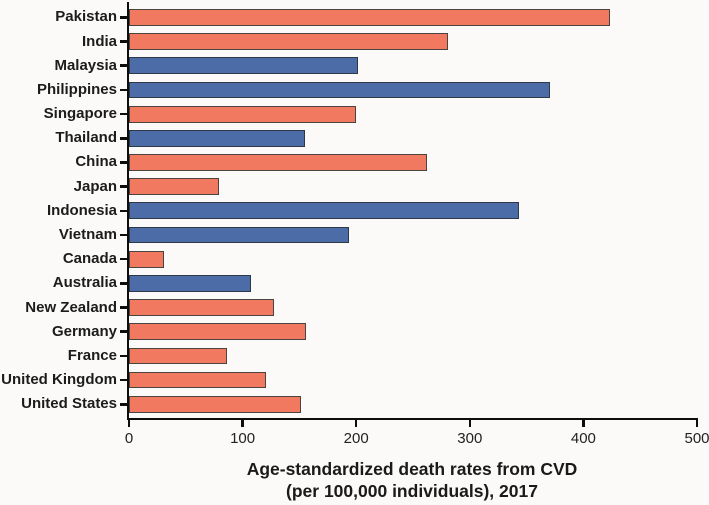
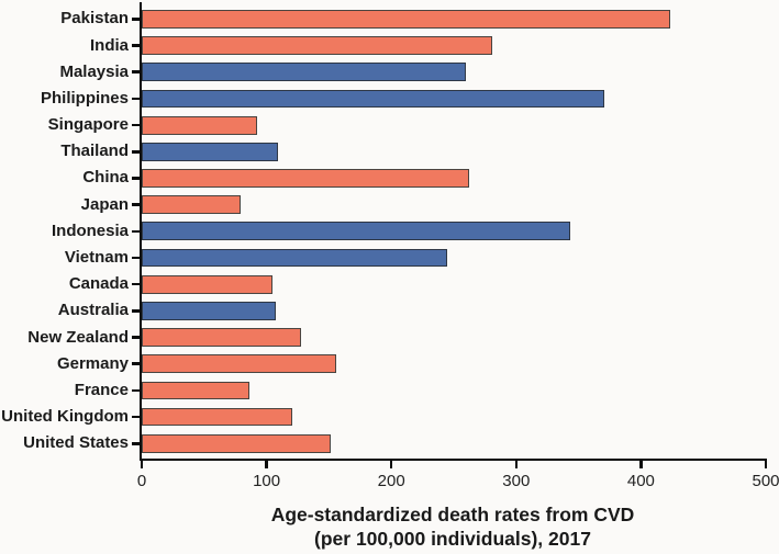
Malaysia: 202 -> 260
Singapore: 200 -> 92
Thailand: 155 -> 109
Vietnam: 194 -> 245
Canada: 31 -> 105
